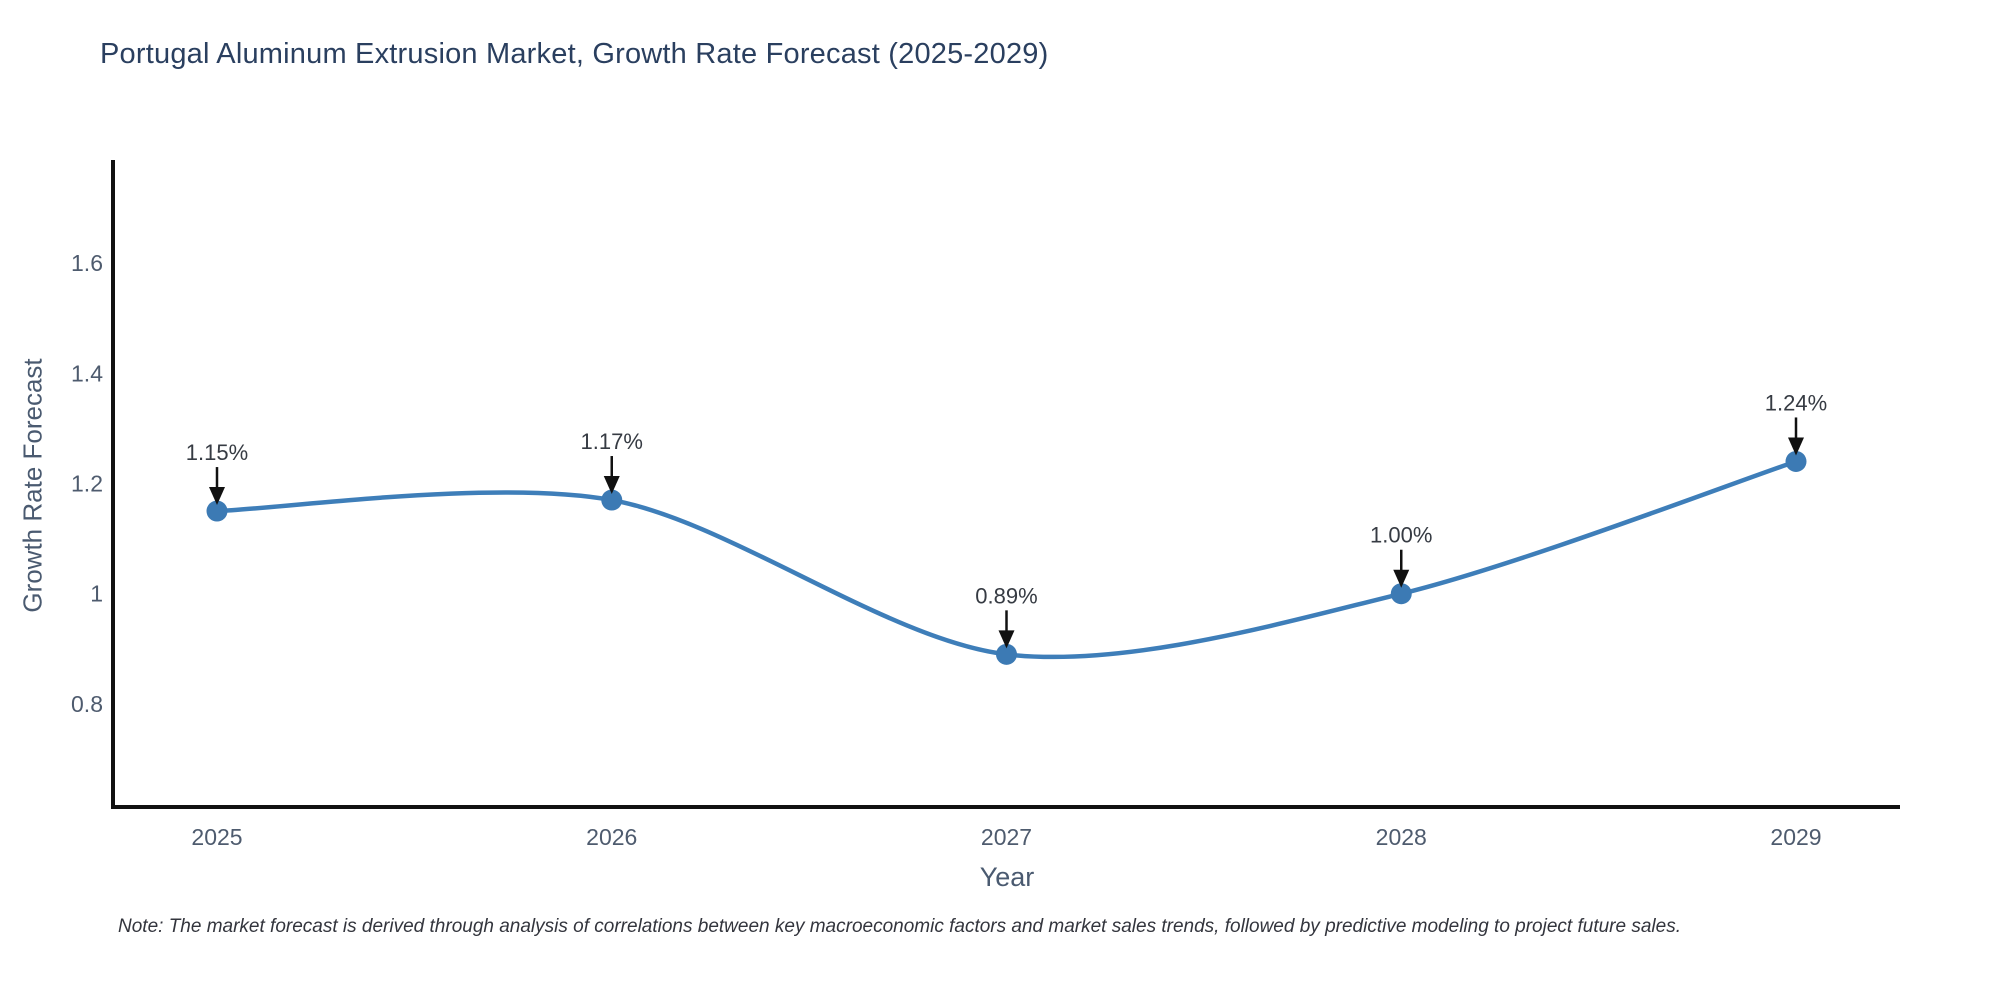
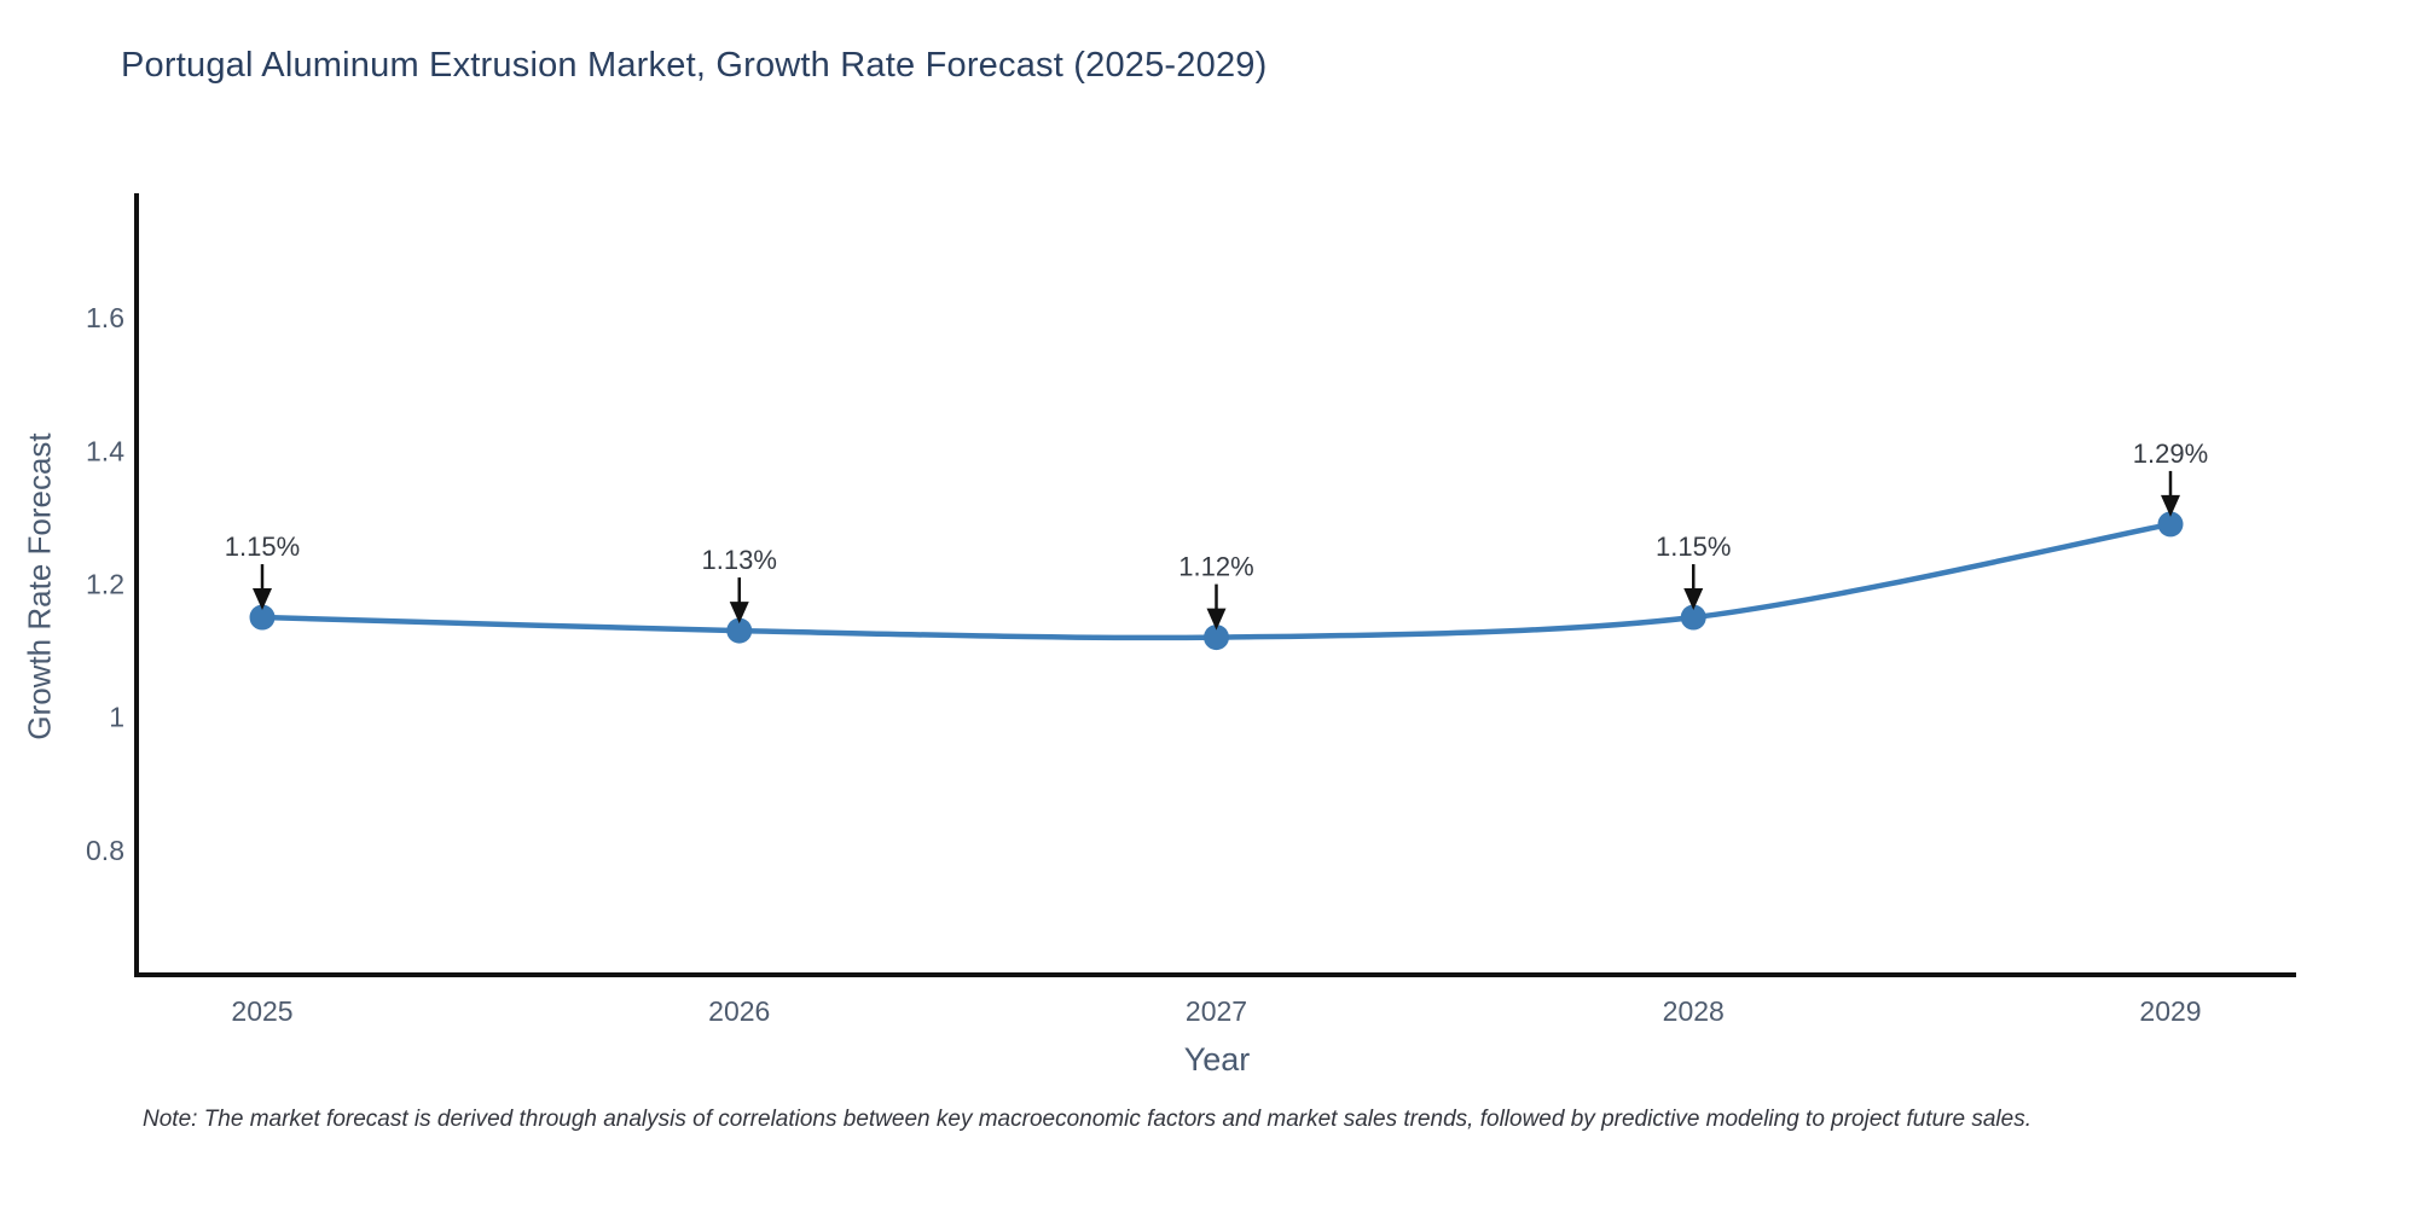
2026: 1.17% -> 1.13%
2027: 0.89% -> 1.12%
2028: 1.00% -> 1.15%
2029: 1.24% -> 1.29%
